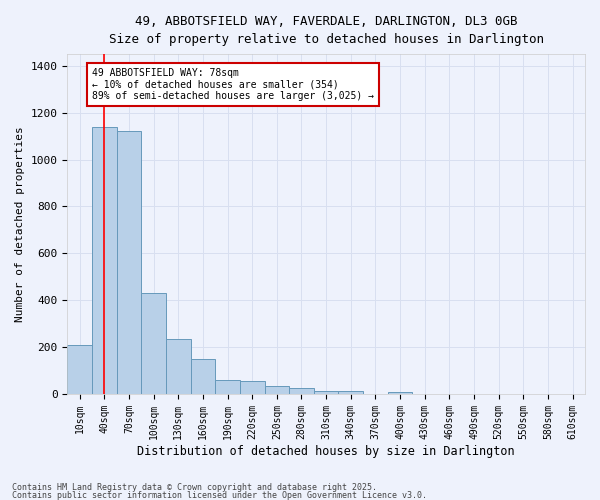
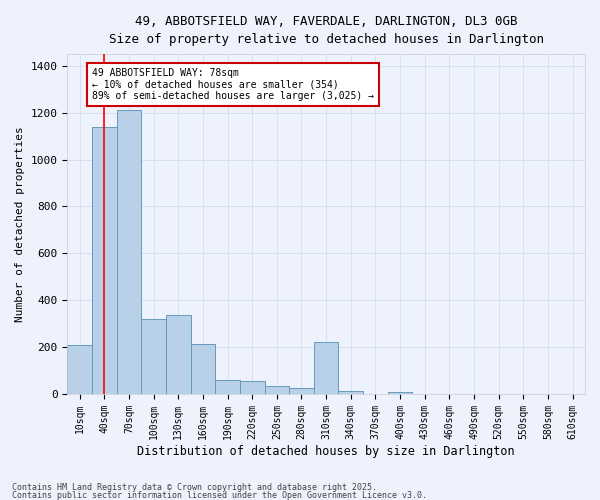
70sqm: 1120 -> 1210
100sqm: 430 -> 320
130sqm: 235 -> 335
160sqm: 150 -> 215
310sqm: 12 -> 220
